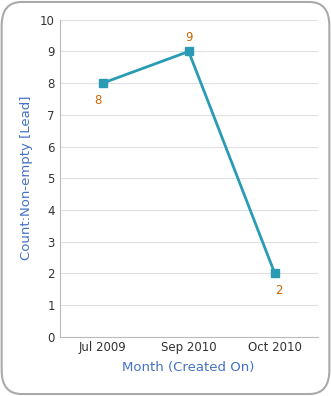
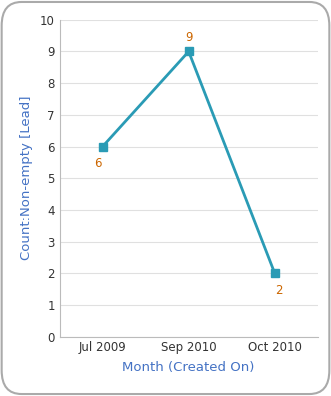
Jul 2009: 8 -> 6
